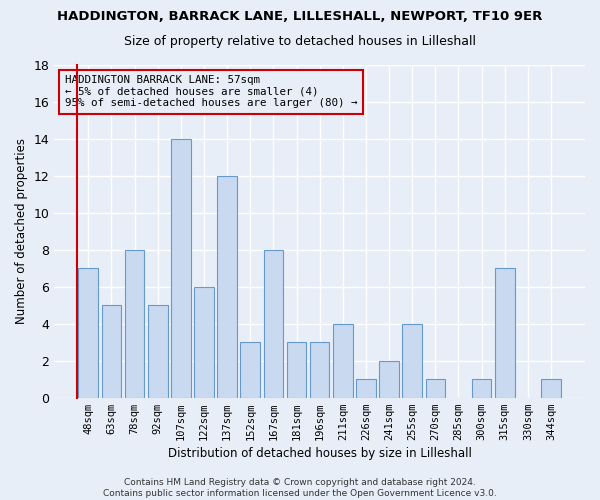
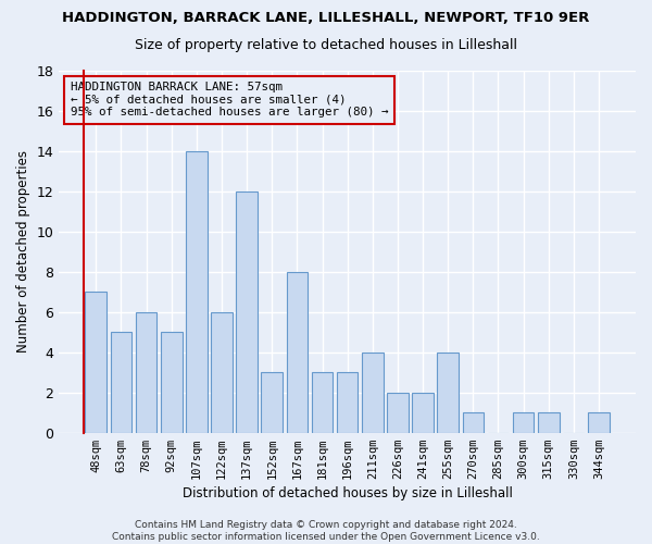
78sqm: 8 -> 6
226sqm: 1 -> 2
315sqm: 7 -> 1
